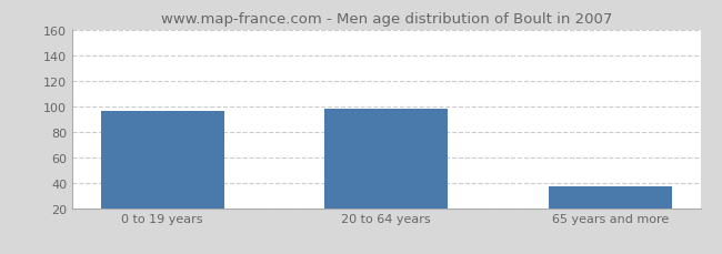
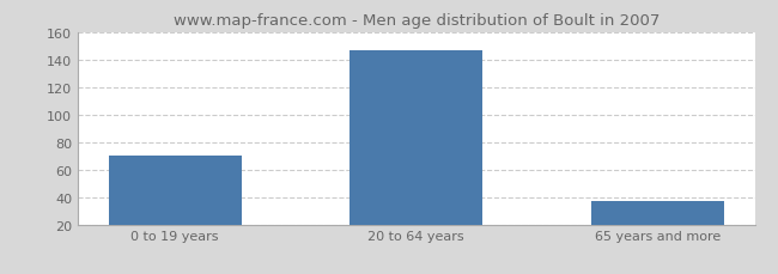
0 to 19 years: 96 -> 70
20 to 64 years: 98 -> 147
